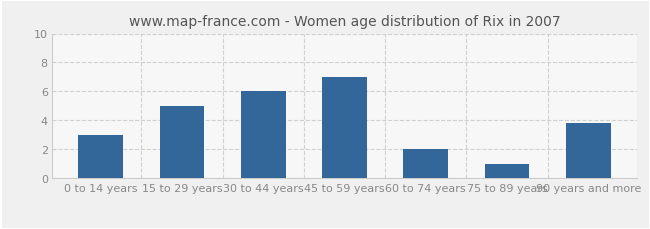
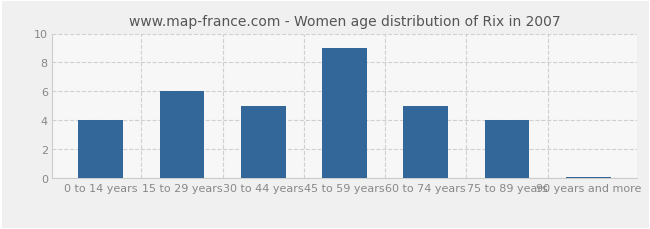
0 to 14 years: 3.0 -> 4.0
15 to 29 years: 5.0 -> 6.0
30 to 44 years: 6.0 -> 5.0
45 to 59 years: 7.0 -> 9.0
60 to 74 years: 2.0 -> 5.0
75 to 89 years: 1.0 -> 4.0
90 years and more: 3.8 -> 0.1
